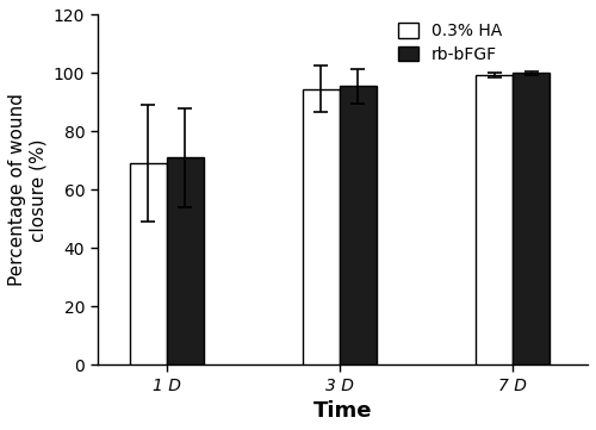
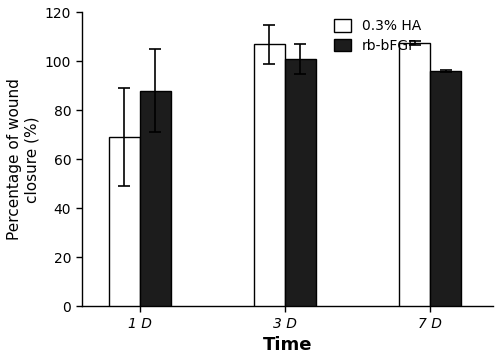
rb-bFGF/1 D: 71.0 -> 88.0
0.3% HA/3 D: 94.5 -> 107.0
rb-bFGF/3 D: 95.5 -> 101.0
0.3% HA/7 D: 99.5 -> 107.5
rb-bFGF/7 D: 100.0 -> 96.0
